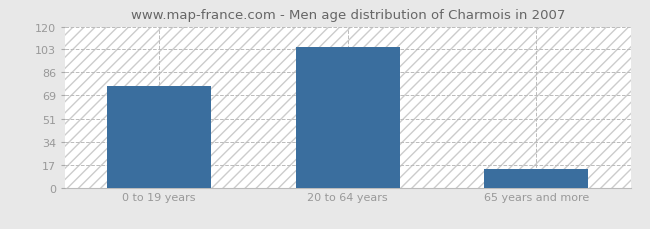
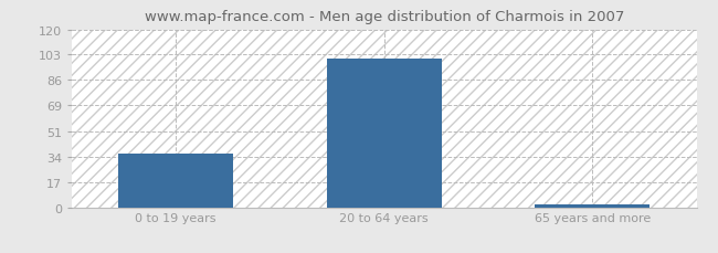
0 to 19 years: 76 -> 36
20 to 64 years: 105 -> 100
65 years and more: 14 -> 2
